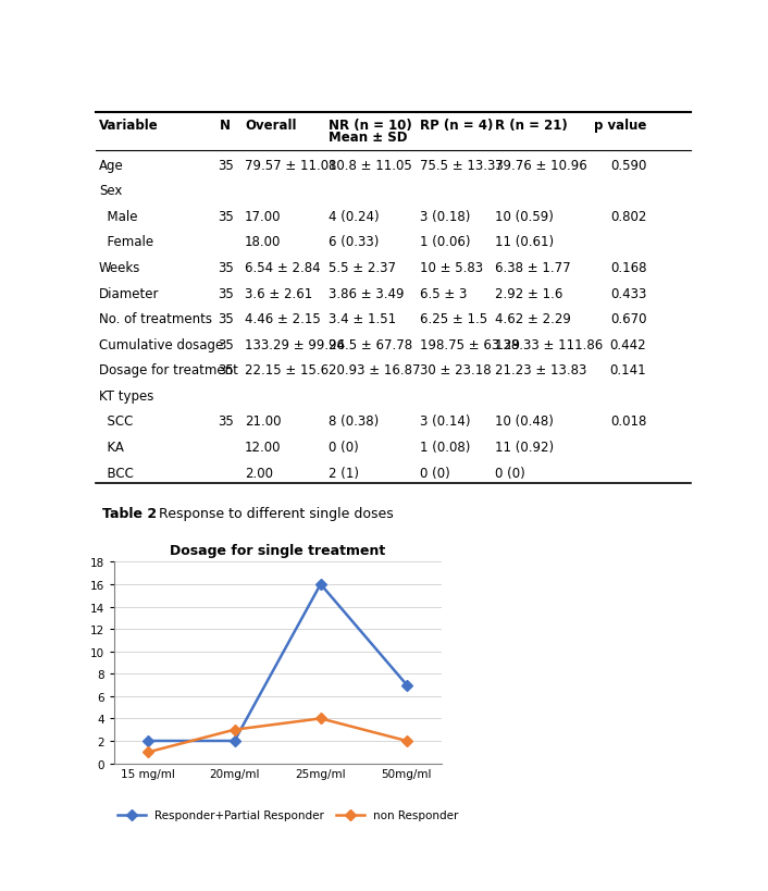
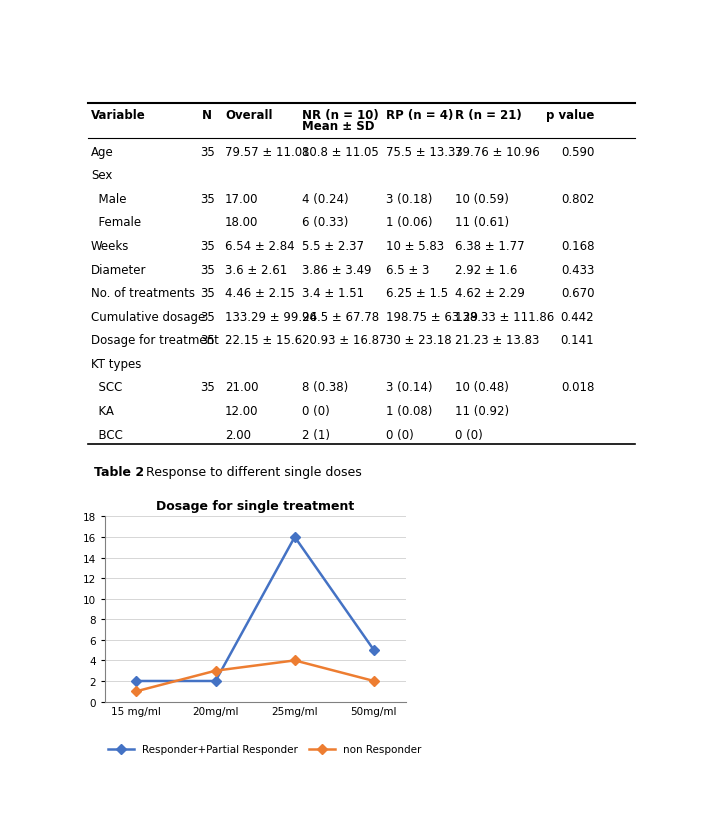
Responder+Partial Responder/50mg/ml: 7 -> 5
